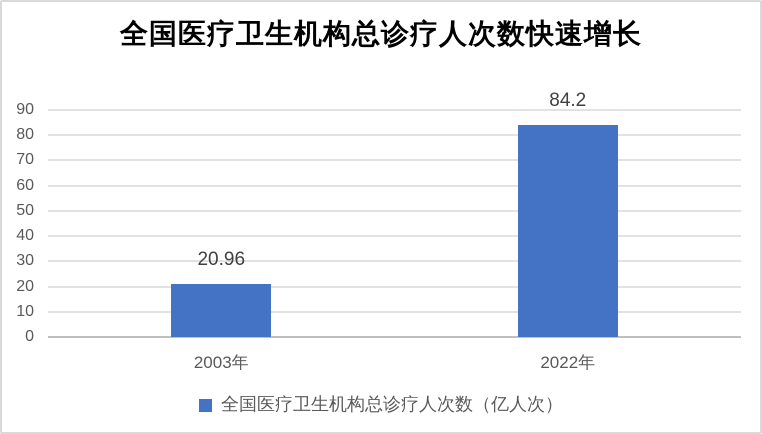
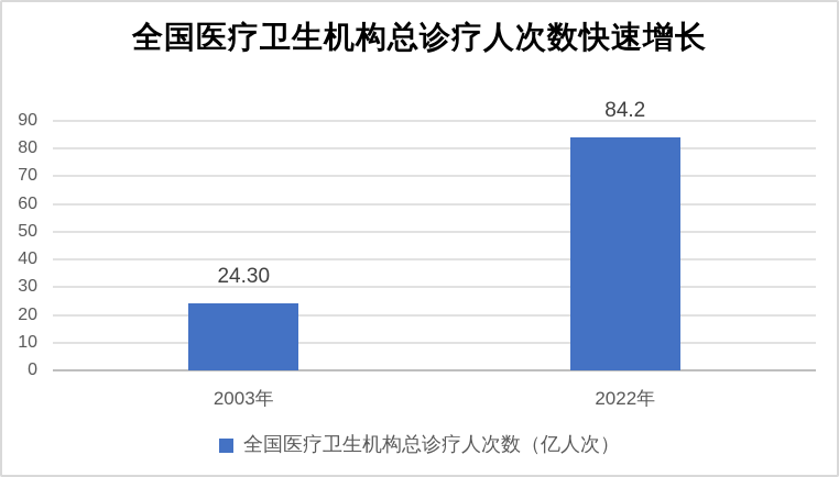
2003年: 20.96 -> 24.30
